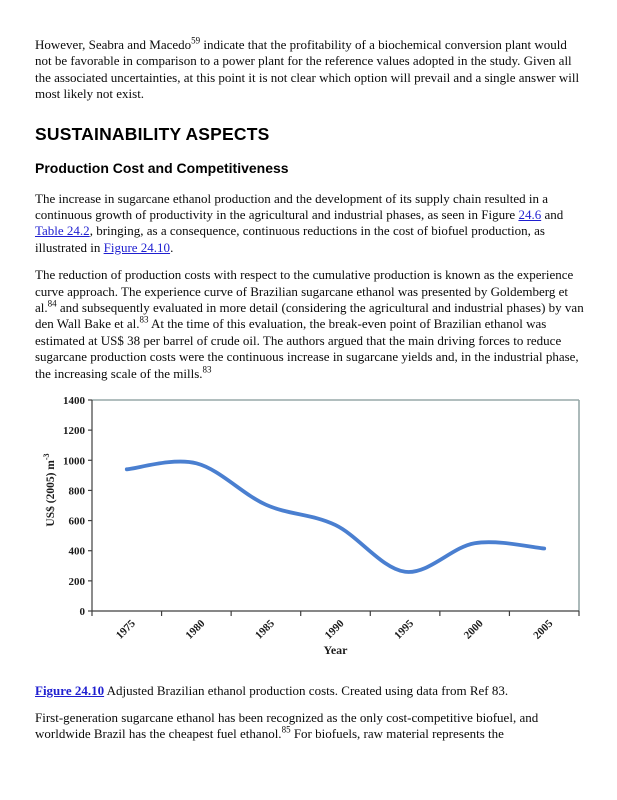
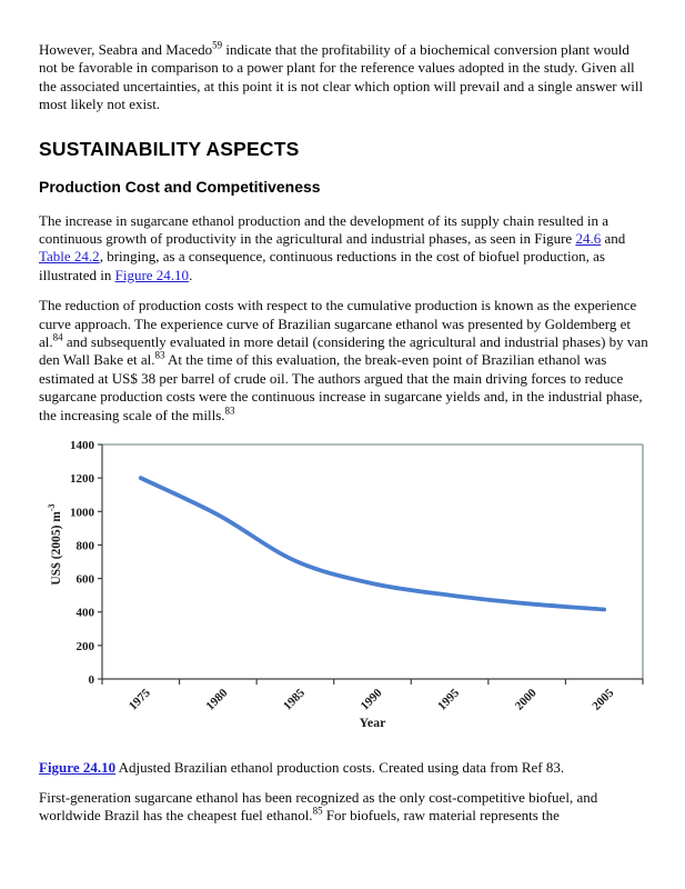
1975: 940 -> 1200
1995: 260 -> 500
